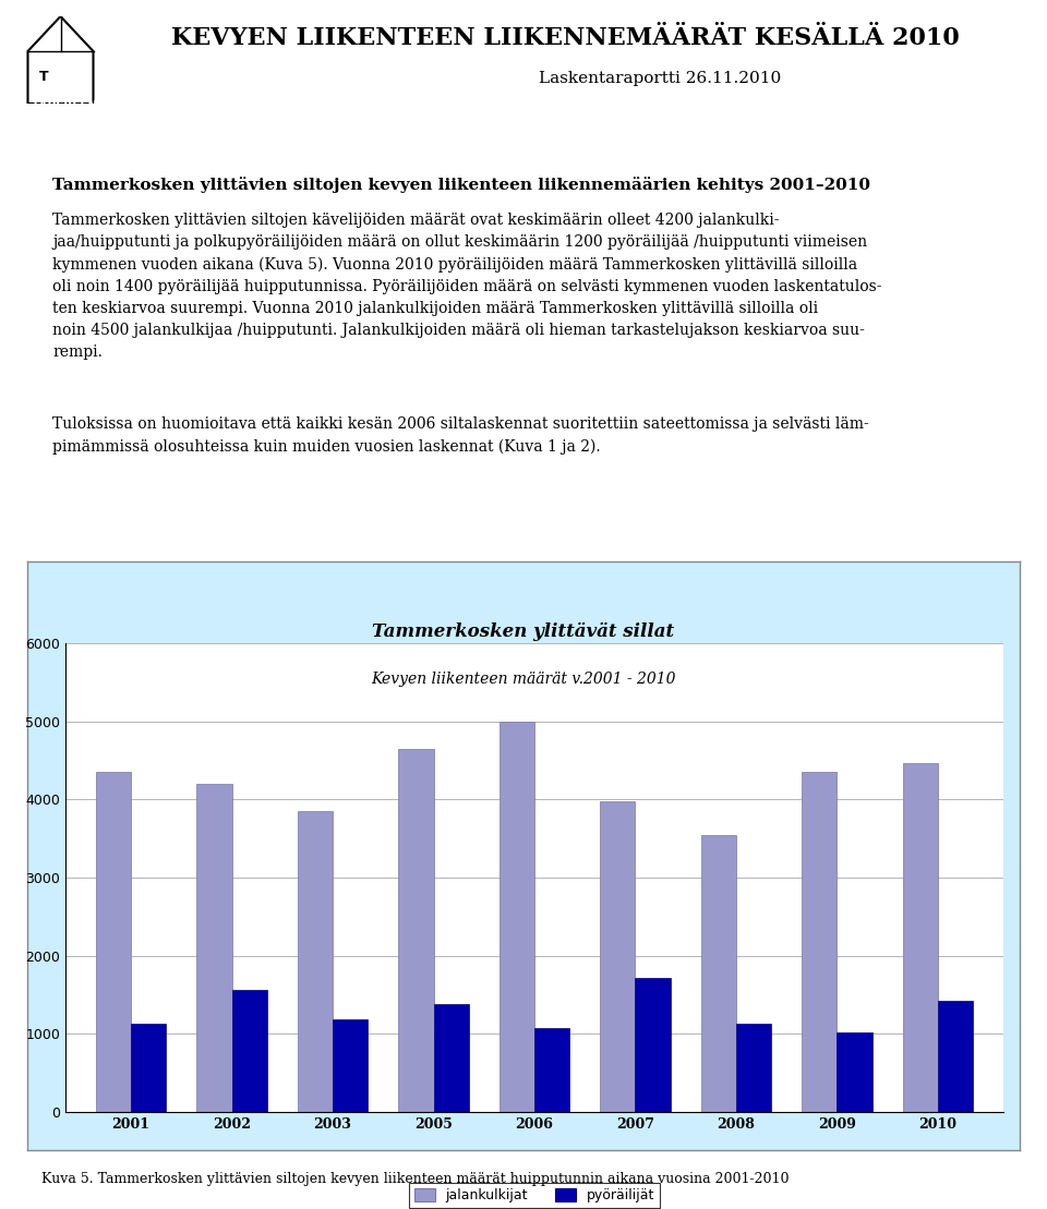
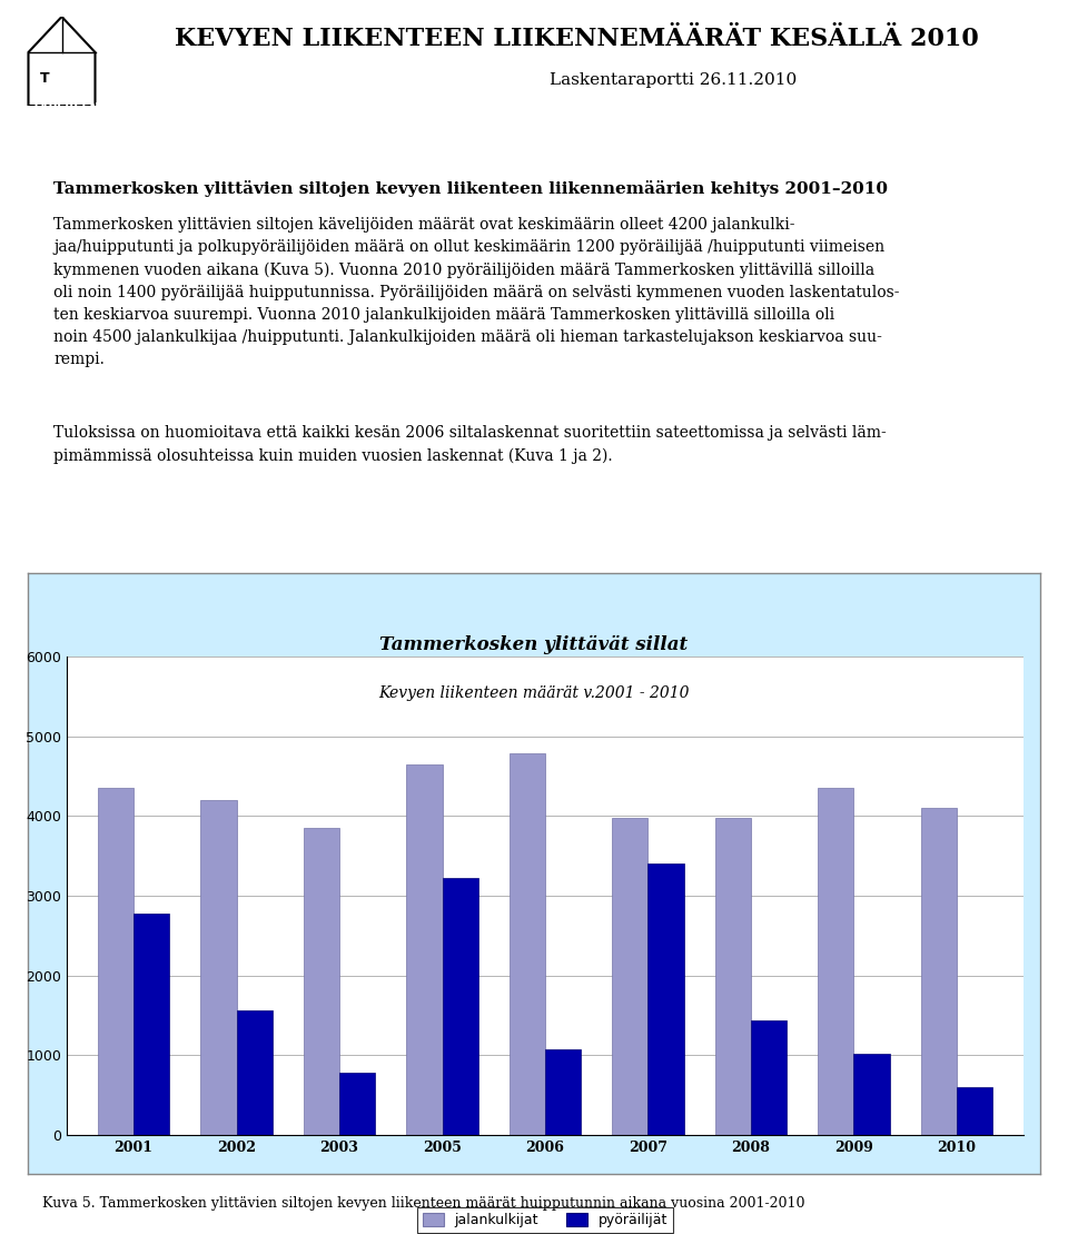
pyöräilijät/2001: 1130 -> 2780
pyöräilijät/2003: 1190 -> 780
pyöräilijät/2005: 1380 -> 3220
jalankulkijat/2006: 5000 -> 4780
pyöräilijät/2007: 1720 -> 3400
jalankulkijat/2008: 3550 -> 3980
pyöräilijät/2008: 1130 -> 1440
jalankulkijat/2010: 4470 -> 4100
pyöräilijät/2010: 1420 -> 600
